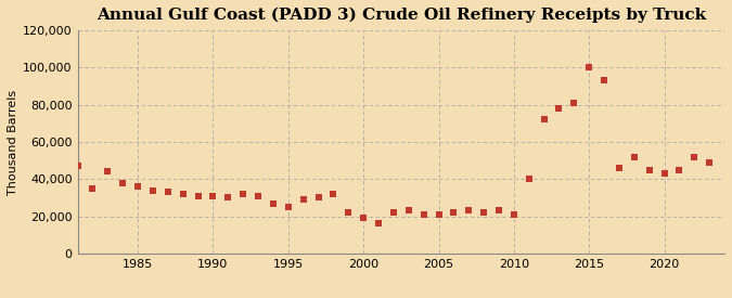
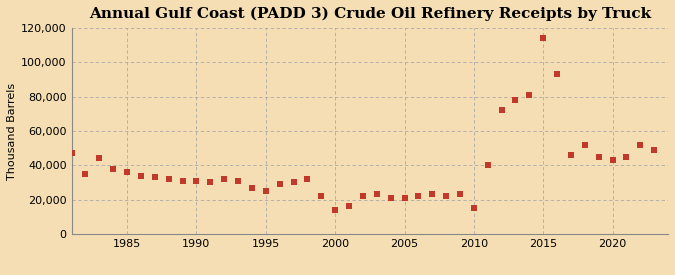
2000: 19,000 -> 14,000
2010: 21,000 -> 15,000
2015: 100,000 -> 114,000
